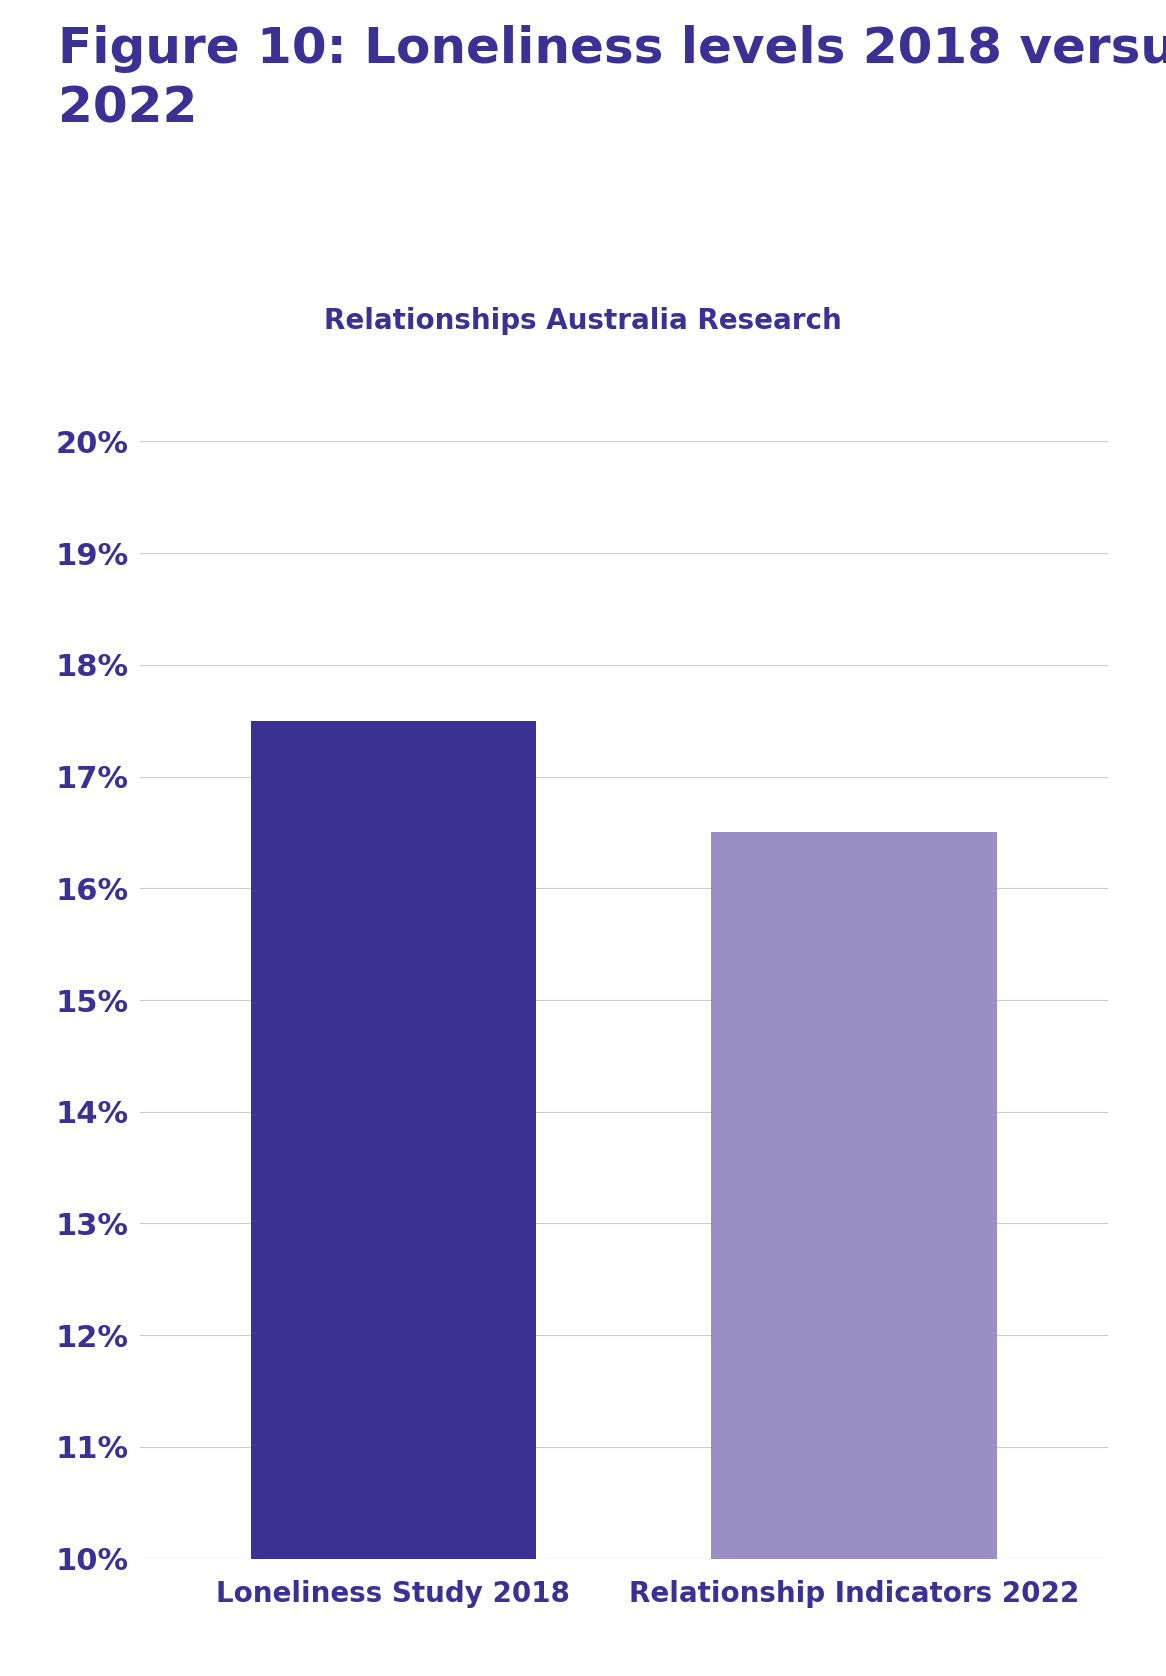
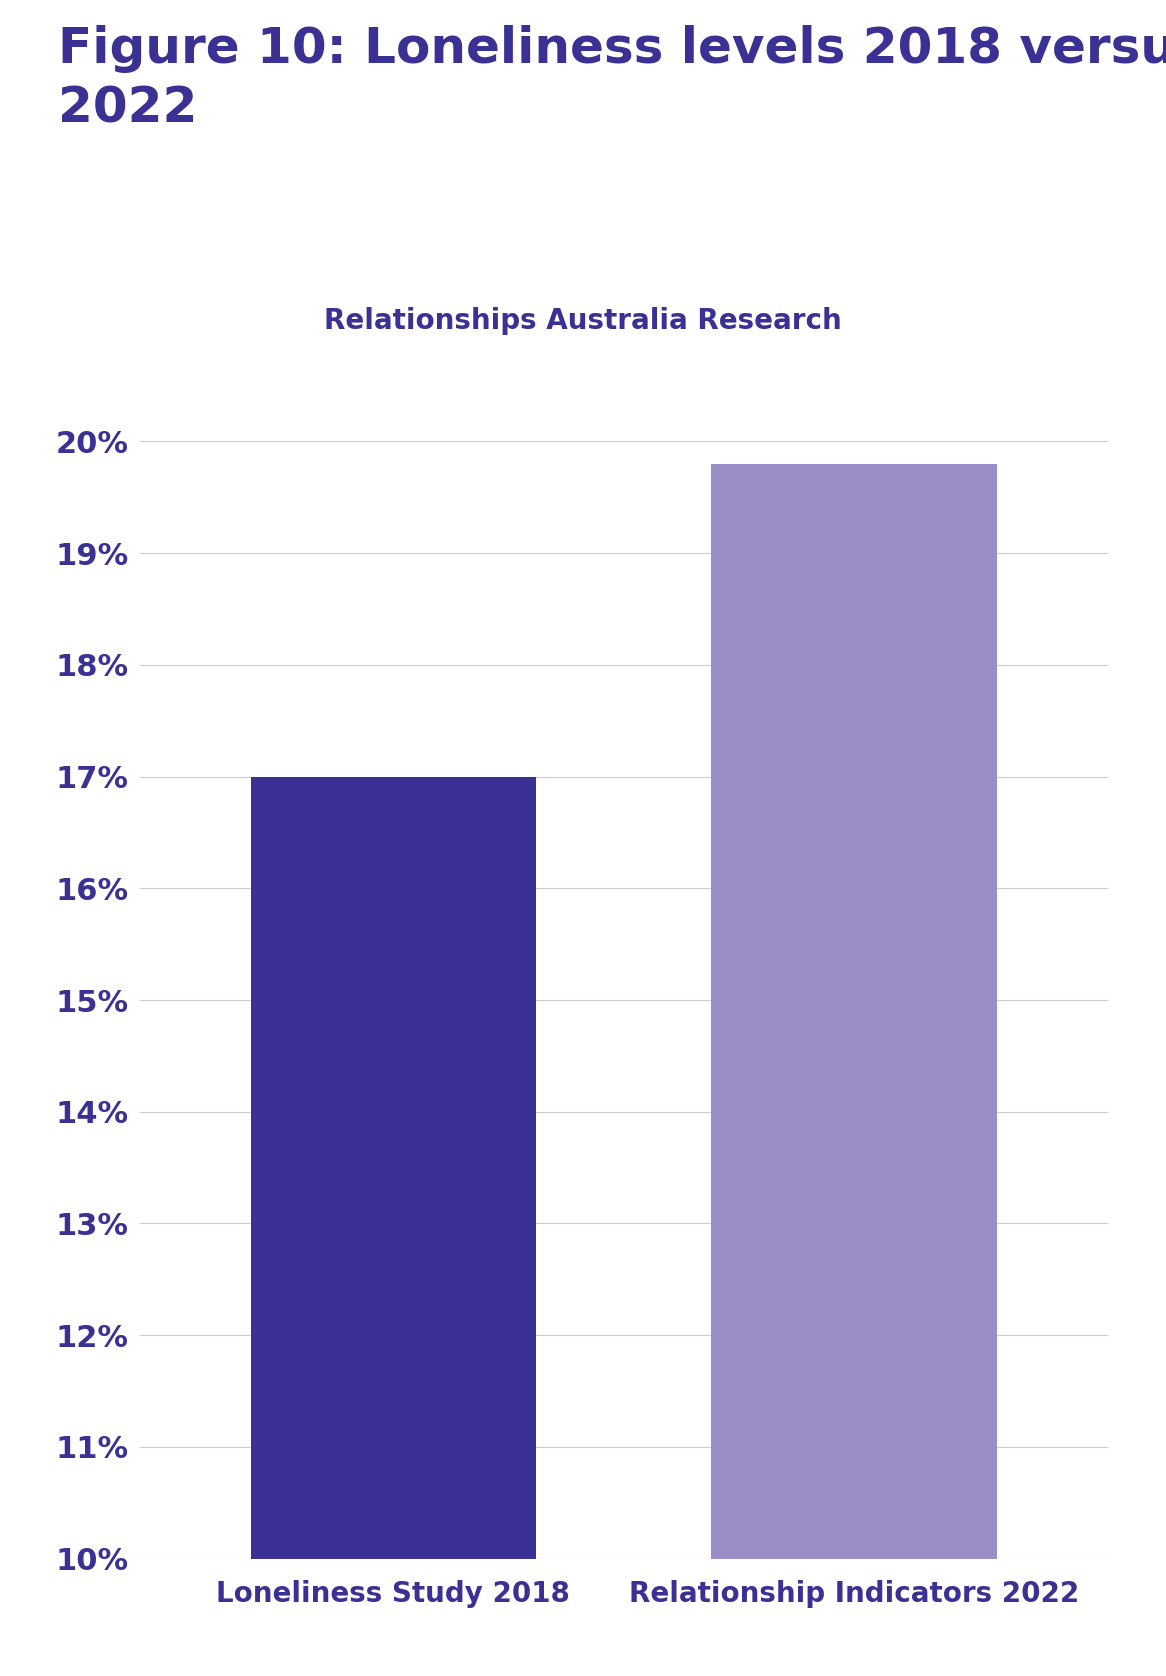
Loneliness Study 2018: 17.5% -> 17.0%
Relationship Indicators 2022: 16.5% -> 19.8%
